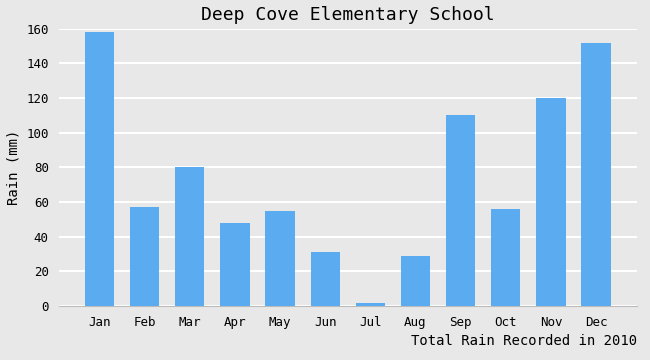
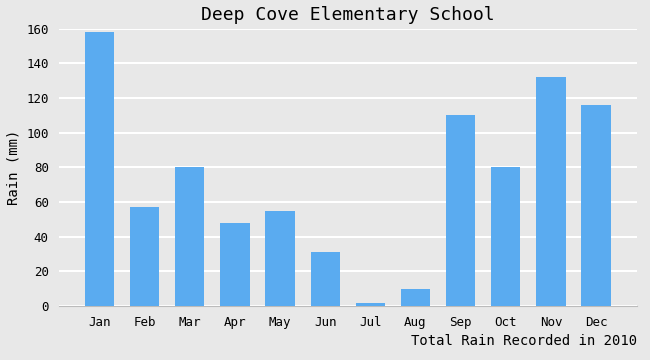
Aug: 29 -> 10
Oct: 56 -> 80
Nov: 120 -> 132
Dec: 152 -> 116
